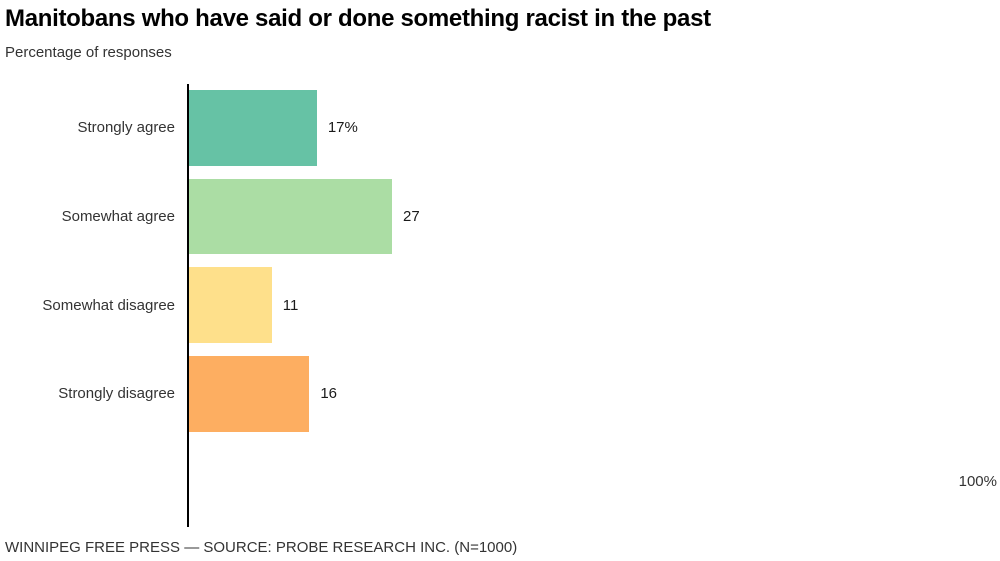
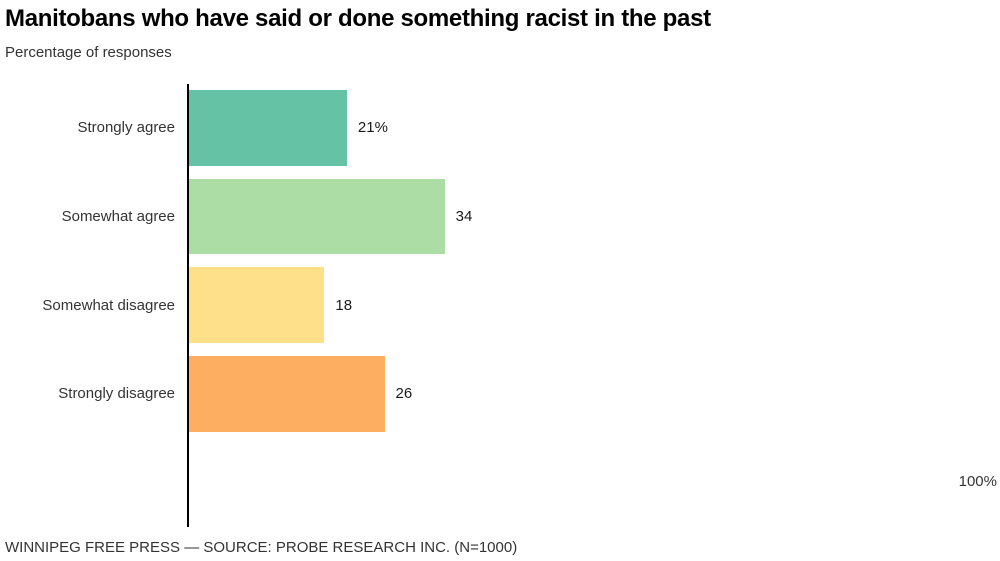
Strongly agree: 17% -> 21%
Somewhat agree: 27 -> 34
Somewhat disagree: 11 -> 18
Strongly disagree: 16 -> 26
